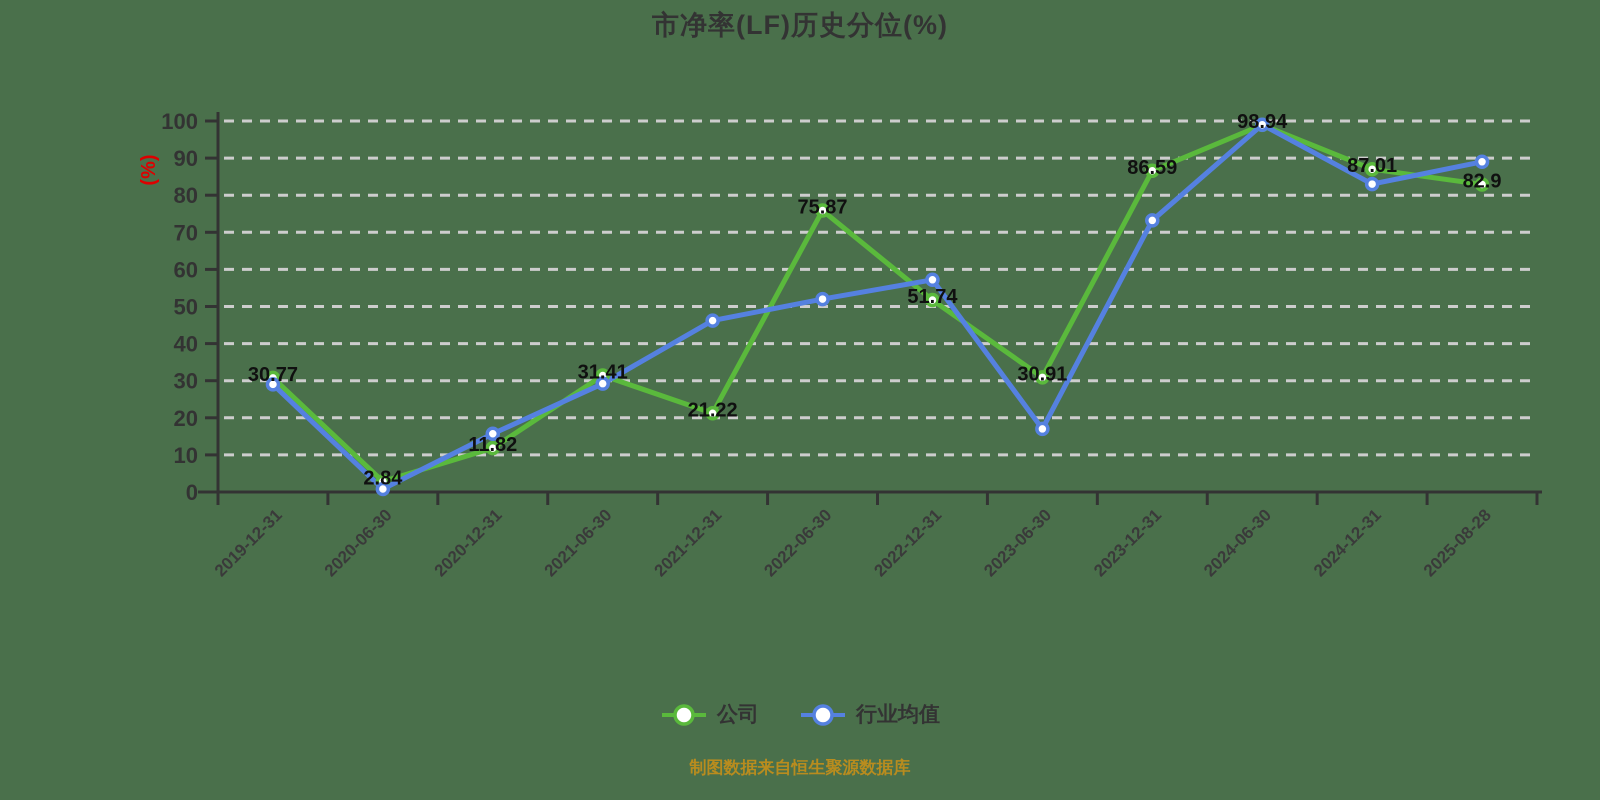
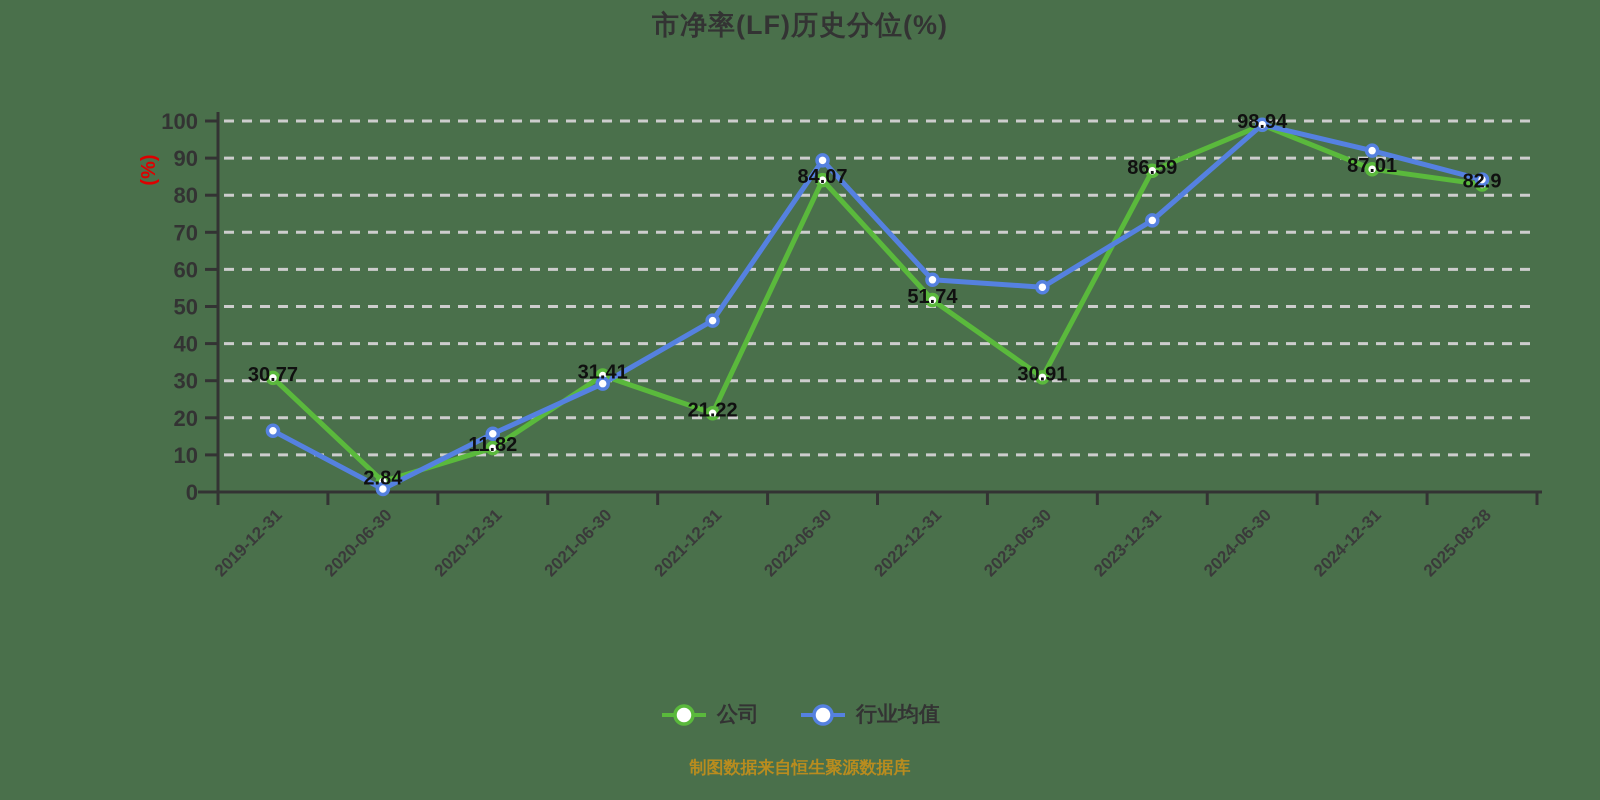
行业均值/2019-12-31: 29 -> 16
公司/2022-06-30: 75.87 -> 84.07
行业均值/2022-06-30: 52 -> 89
行业均值/2023-06-30: 17 -> 55
行业均值/2024-12-31: 83 -> 92
行业均值/2025-08-28: 89 -> 84
